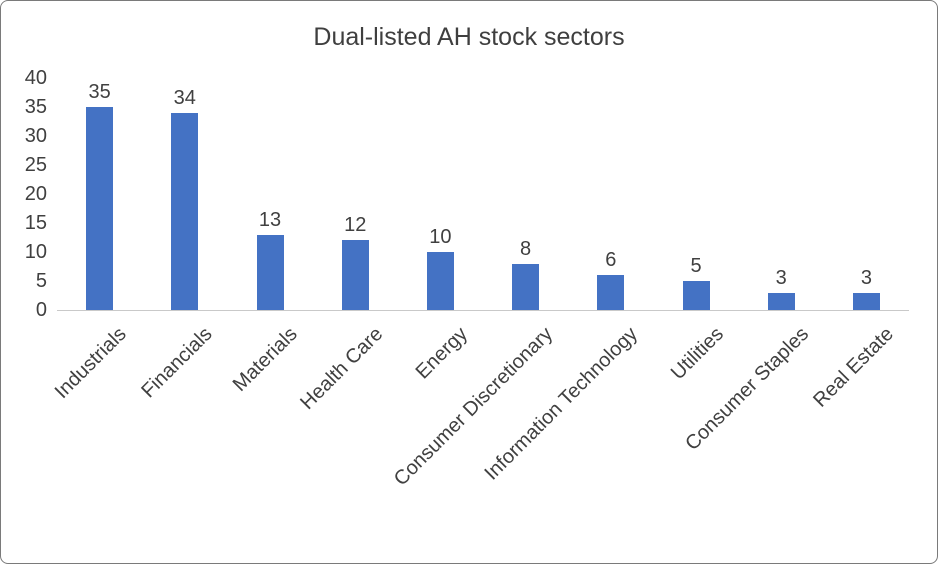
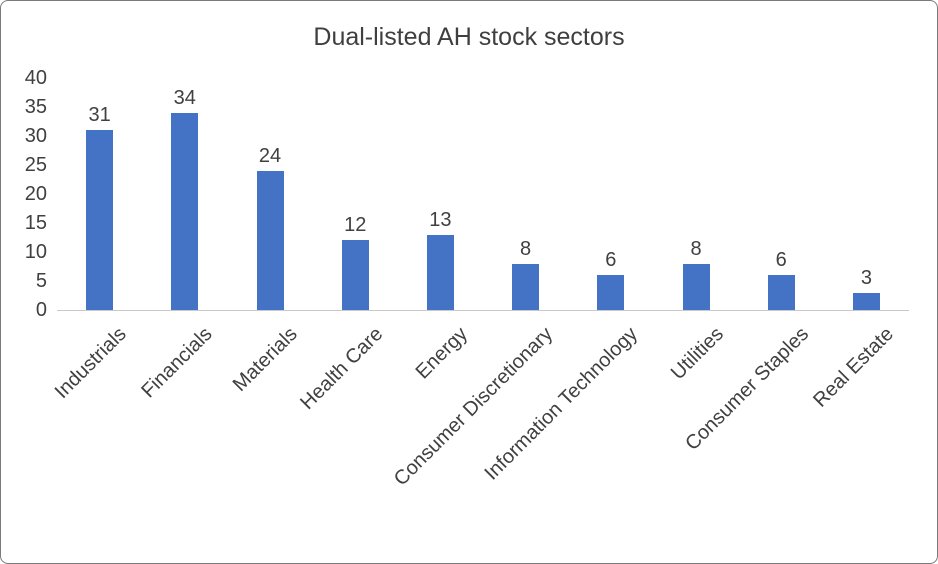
Industrials: 35 -> 31
Materials: 13 -> 24
Energy: 10 -> 13
Utilities: 5 -> 8
Consumer Staples: 3 -> 6
